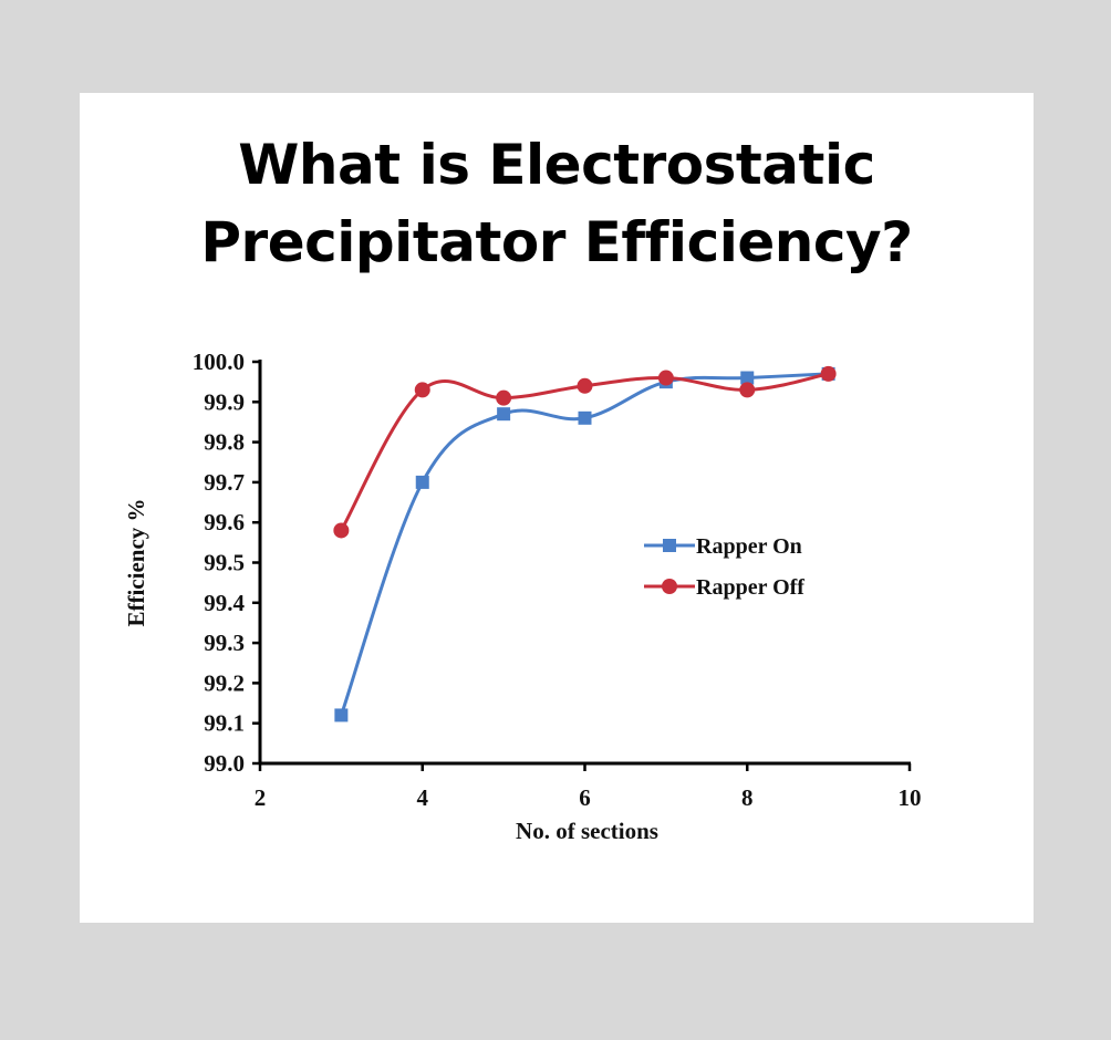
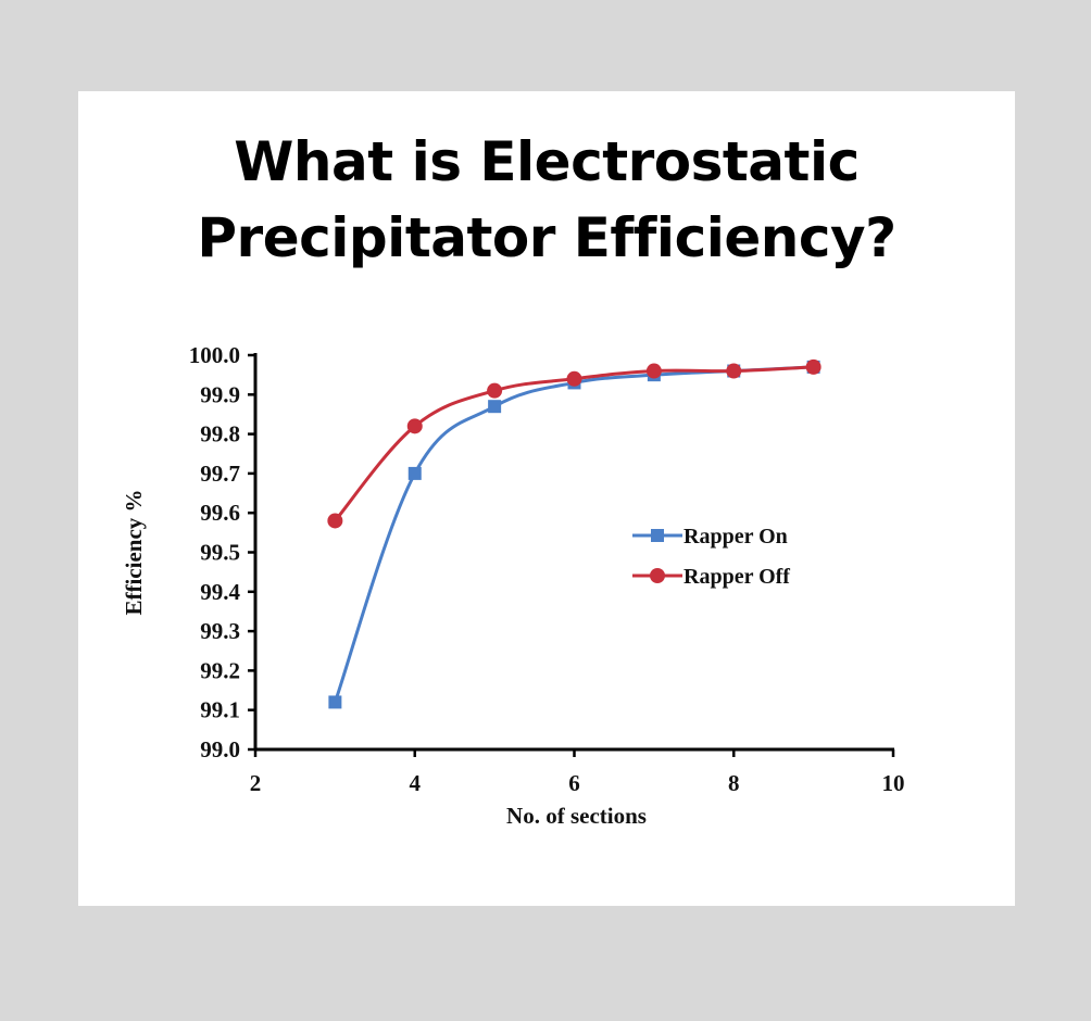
Rapper Off/4: 99.93 -> 99.82
Rapper On/6: 99.86 -> 99.93
Rapper Off/8: 99.93 -> 99.96
